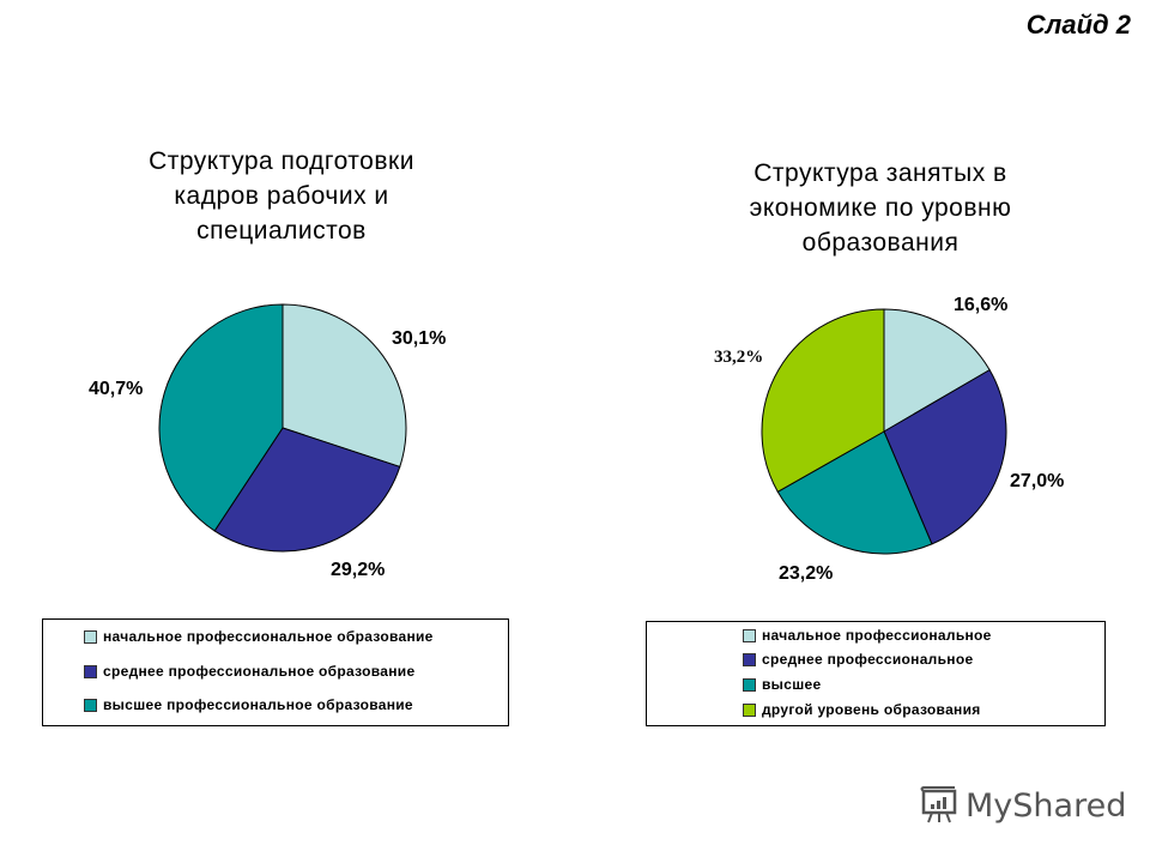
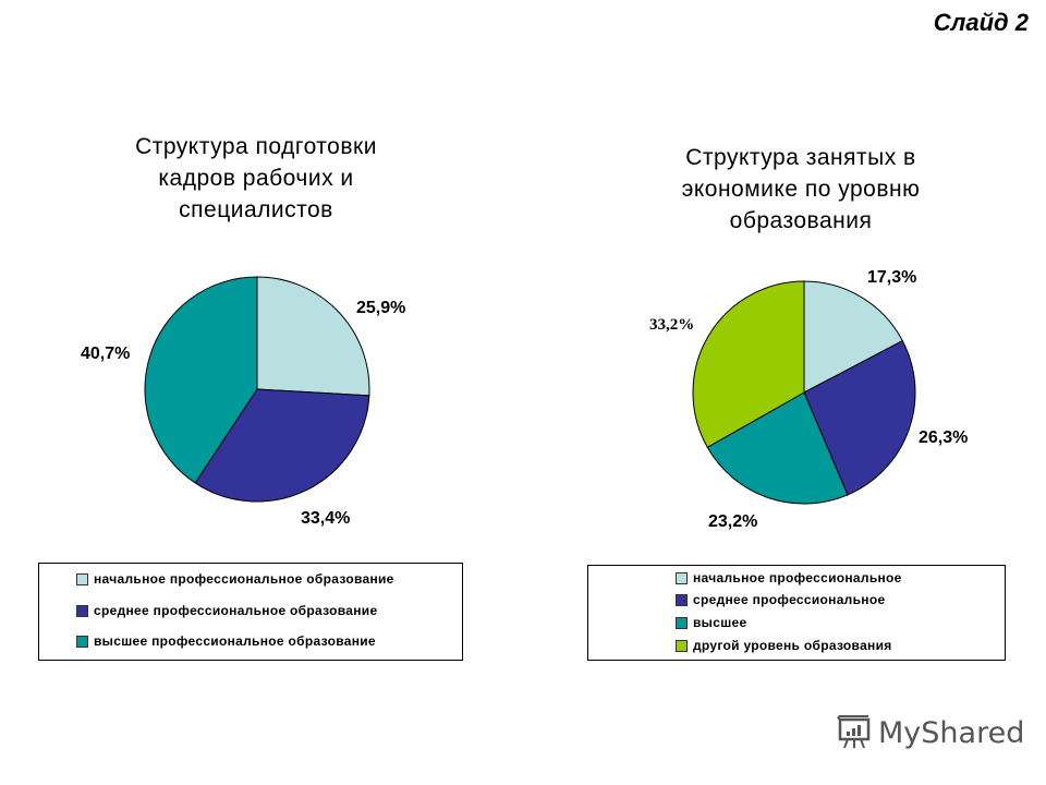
Структура подготовки кадров рабочих и специалистов/начальное профессиональное образование: 30,1% -> 25,9%
Структура подготовки кадров рабочих и специалистов/среднее профессиональное образование: 29,2% -> 33,4%
Структура занятых в экономике по уровню образования/начальное профессиональное: 16,6% -> 17,3%
Структура занятых в экономике по уровню образования/среднее профессиональное: 27,0% -> 26,3%
